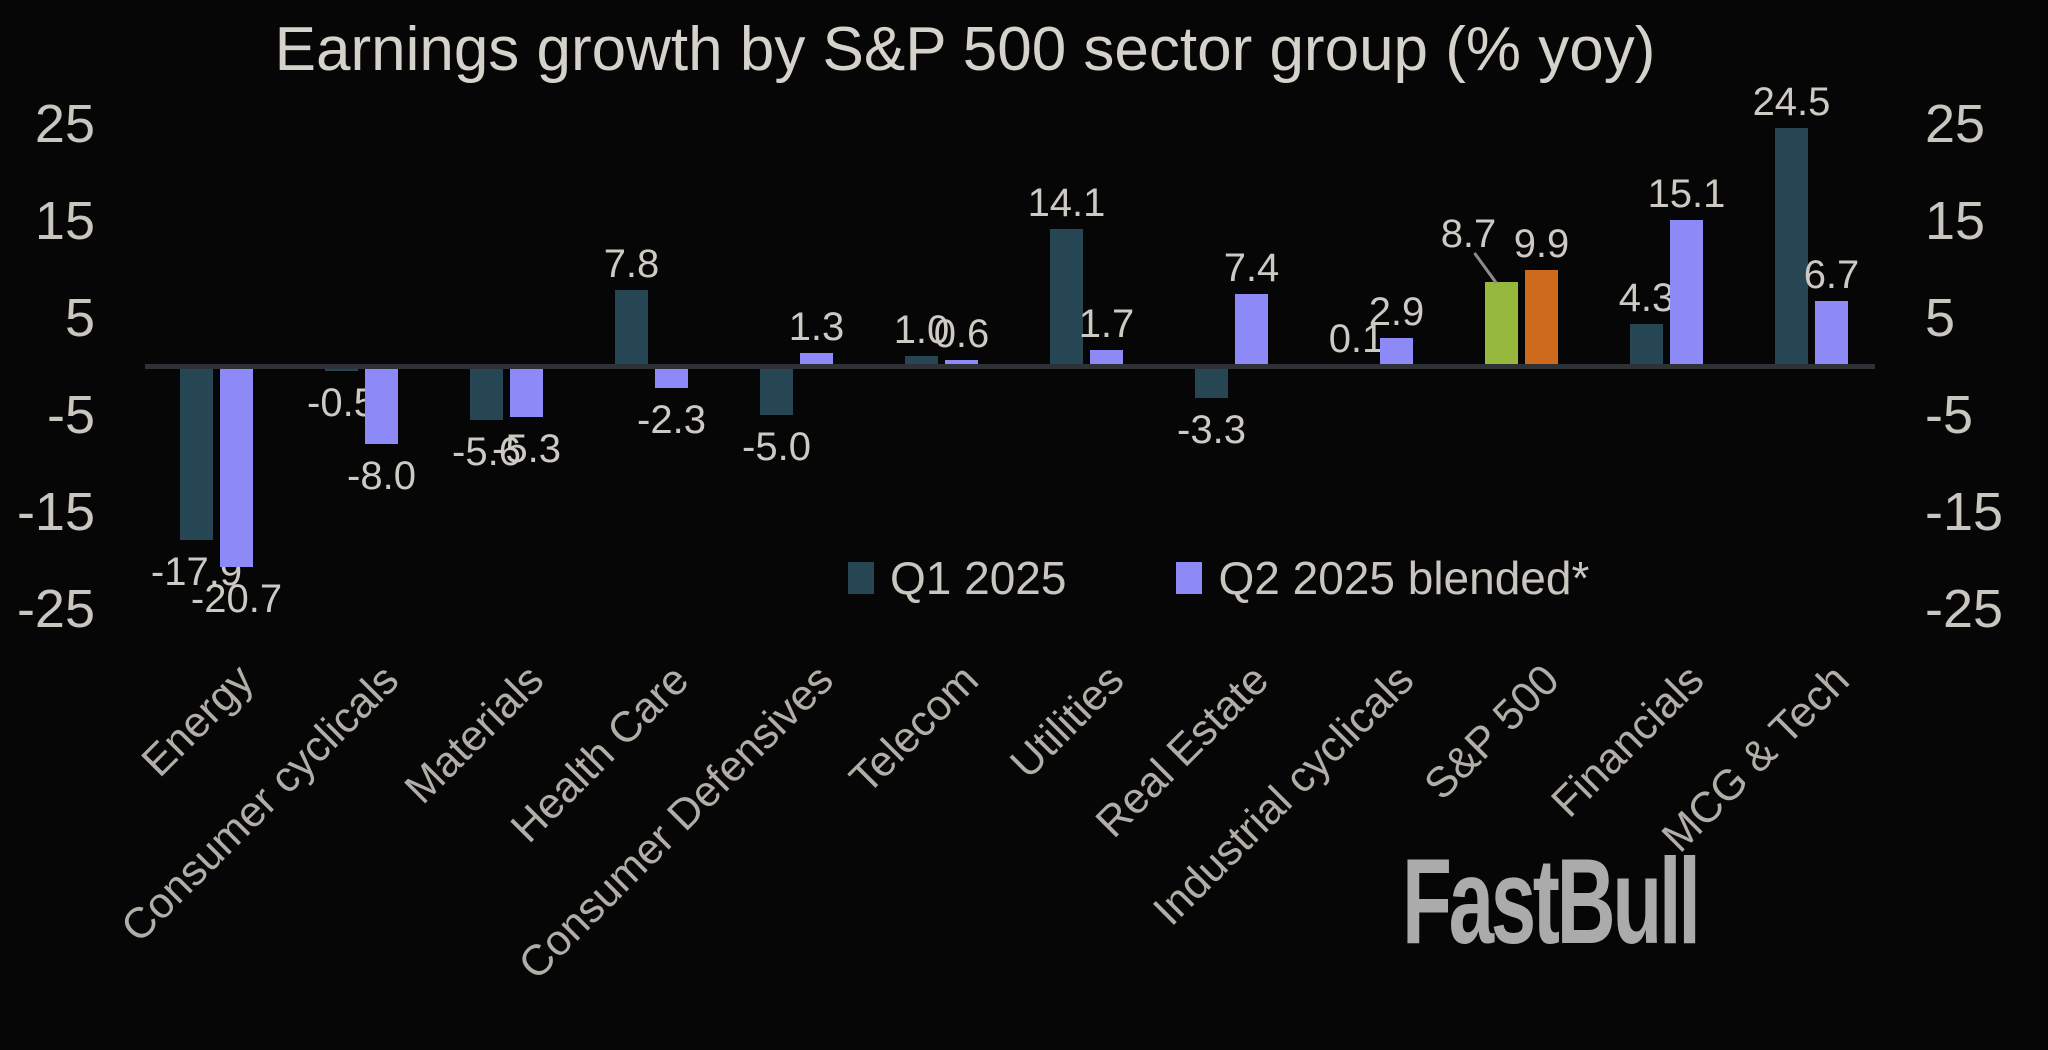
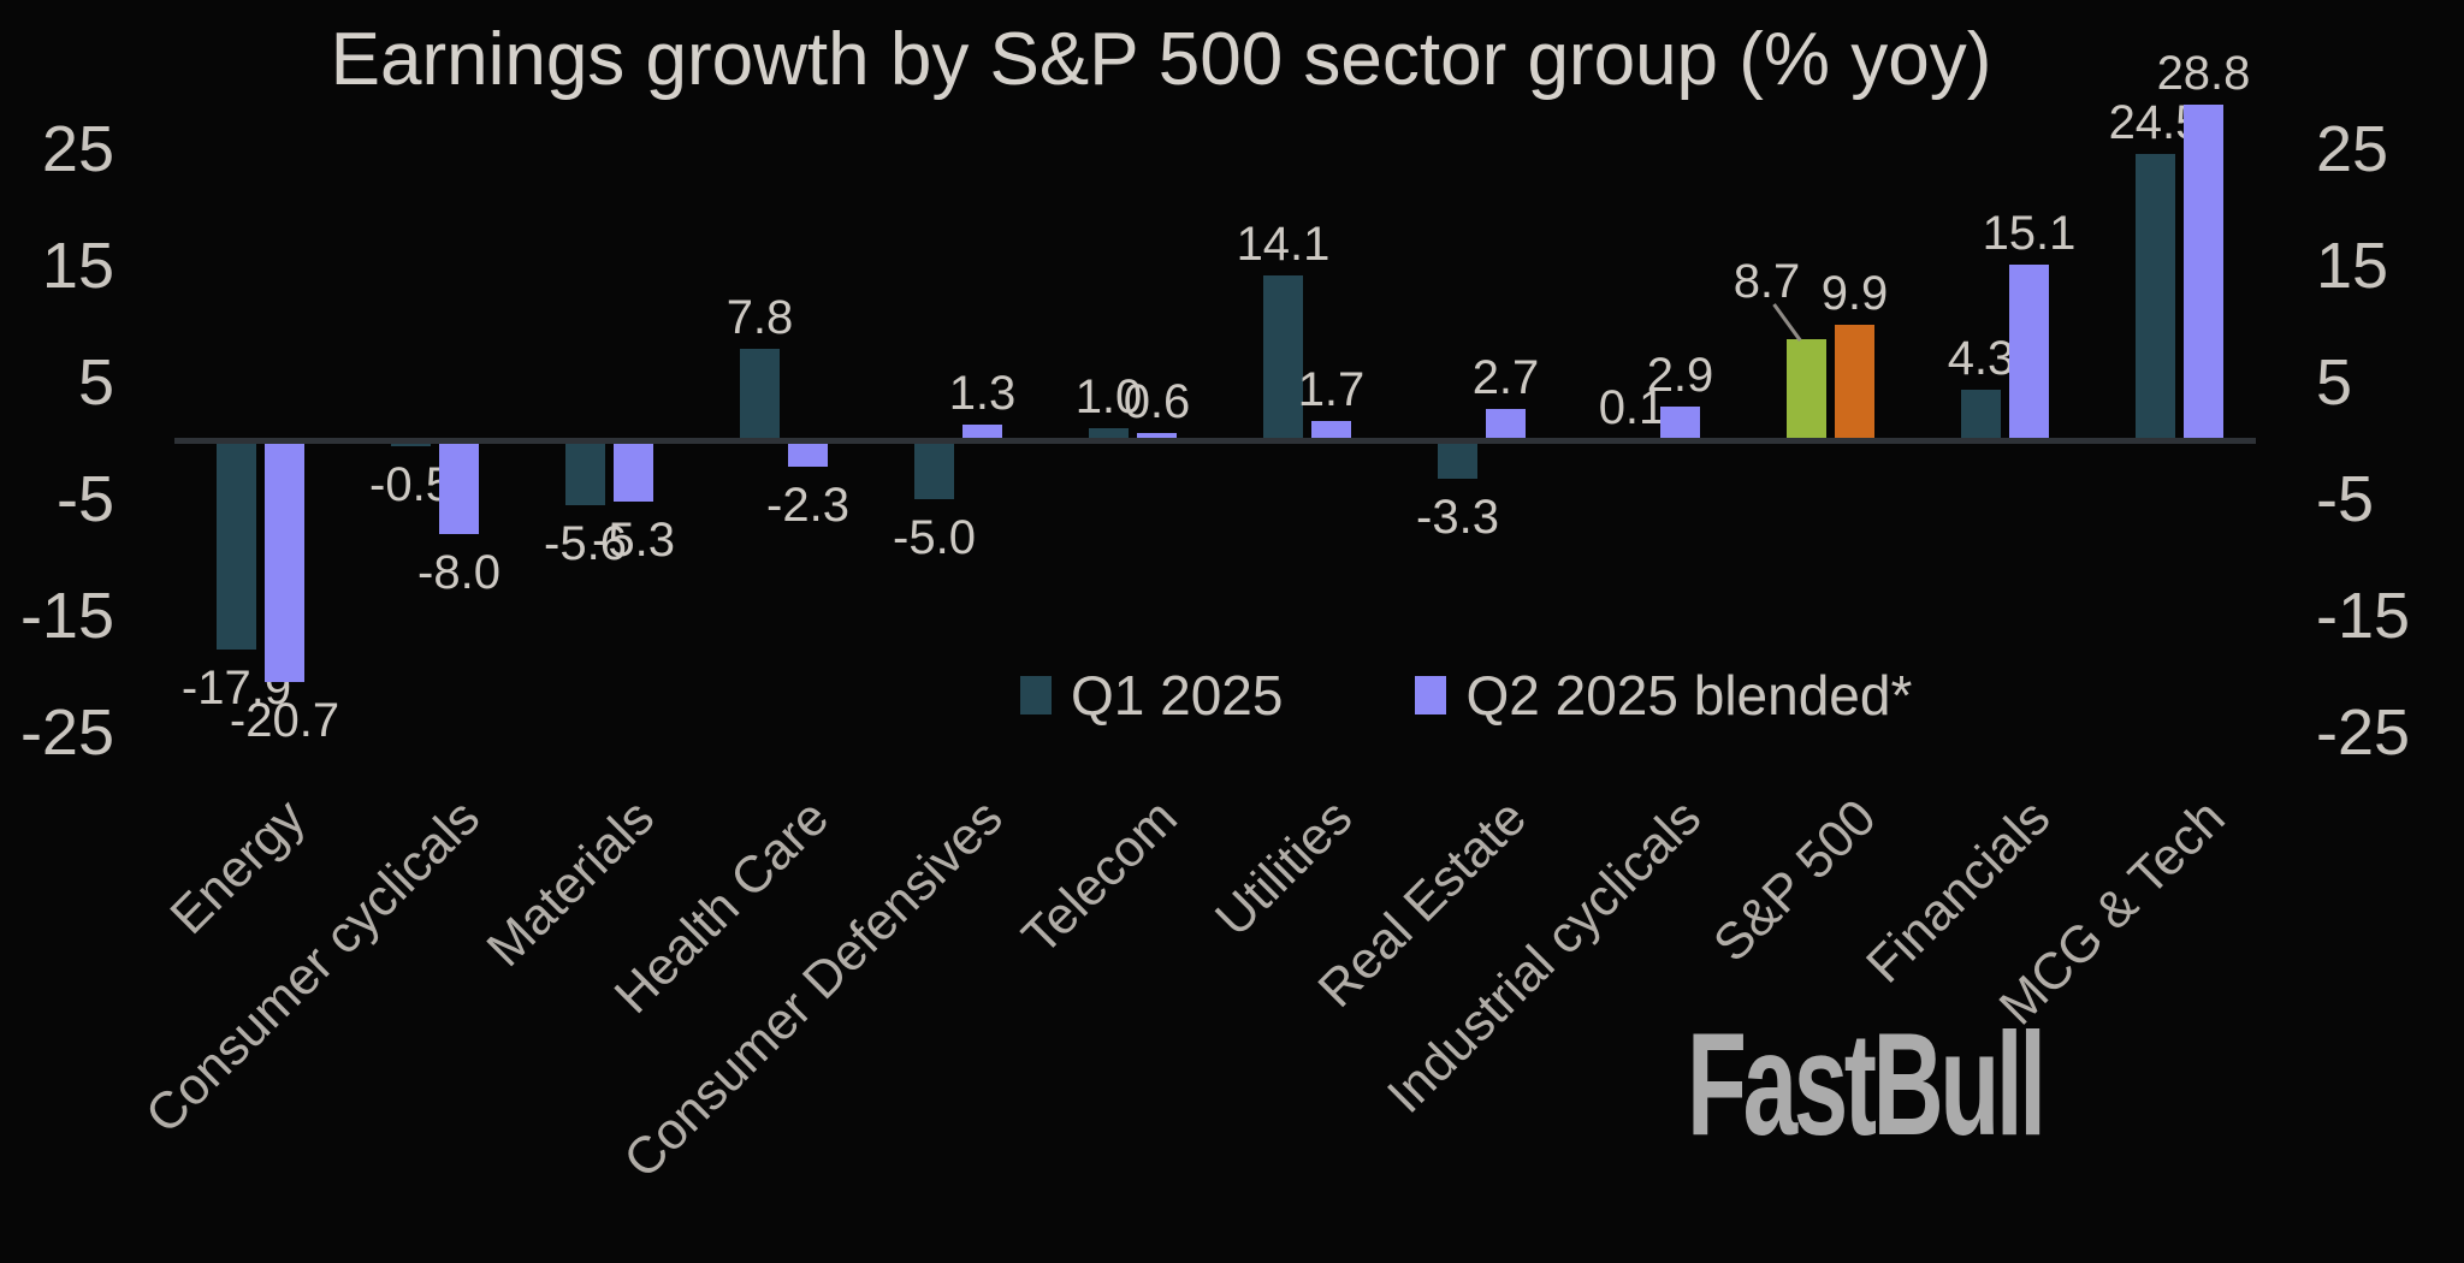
Q2 2025 blended*/Real Estate: 7.4 -> 2.7
Q2 2025 blended*/MCG & Tech: 6.7 -> 28.8
